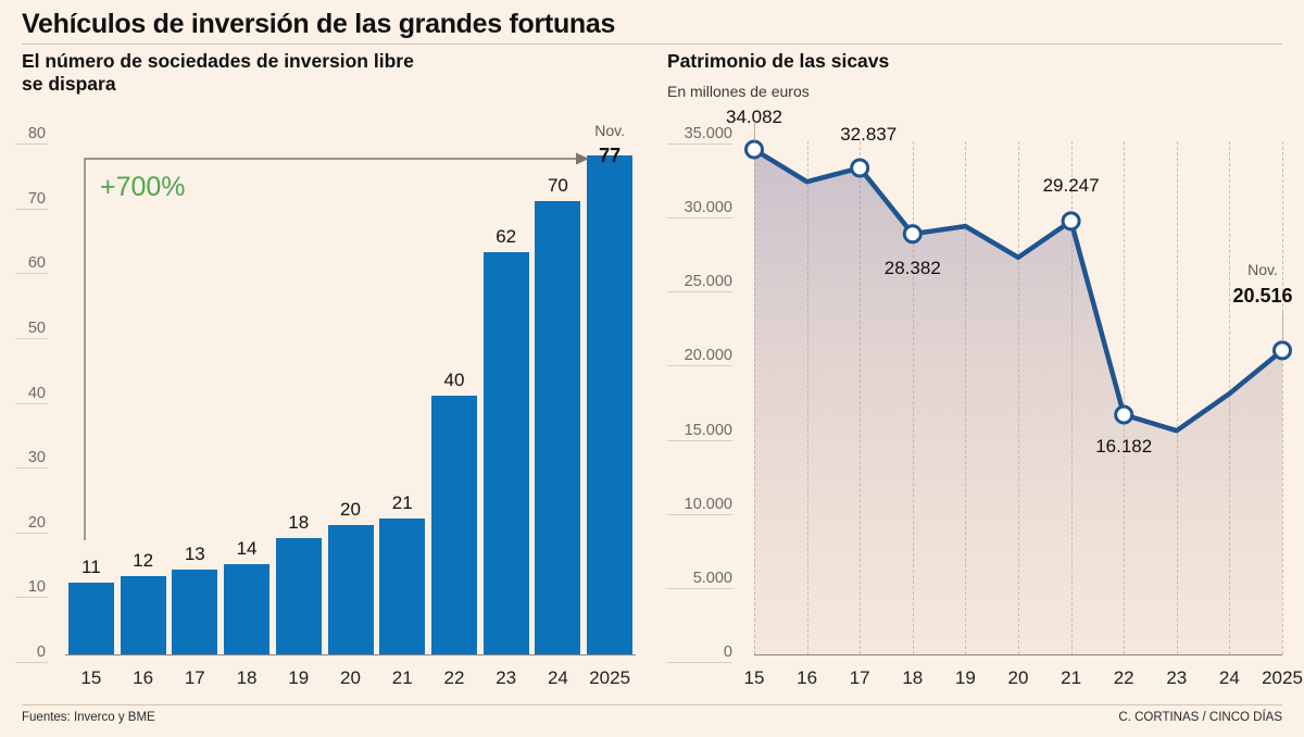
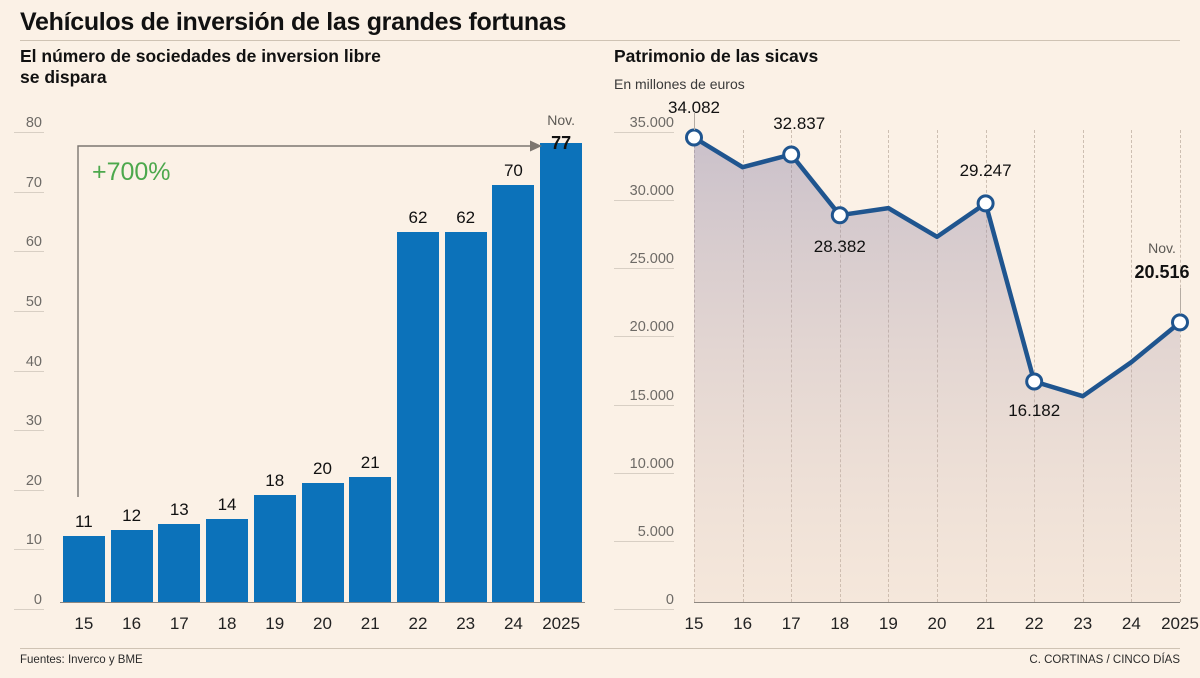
El número de sociedades de inversion libre se dispara/22: 40 -> 62
